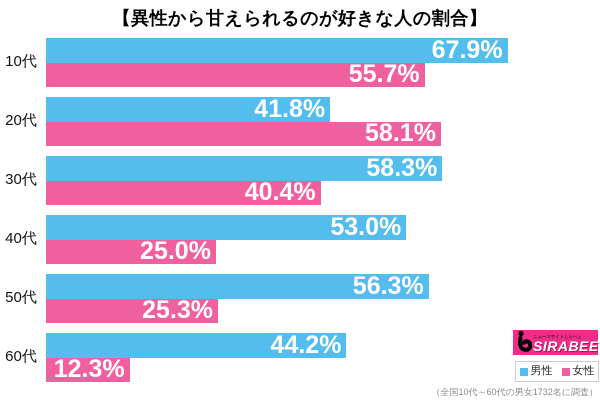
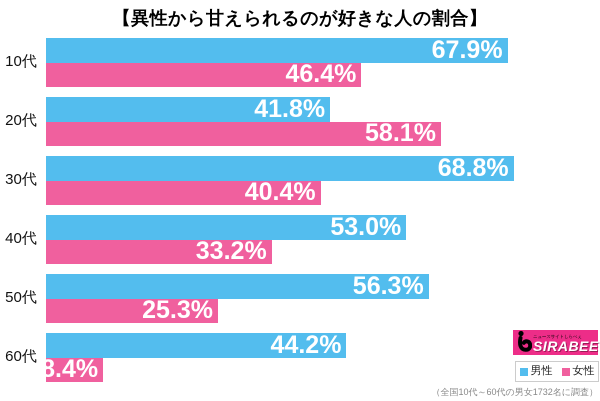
女性/10代: 55.7% -> 46.4%
男性/30代: 58.3% -> 68.8%
女性/40代: 25.0% -> 33.2%
女性/60代: 12.3% -> 8.4%
